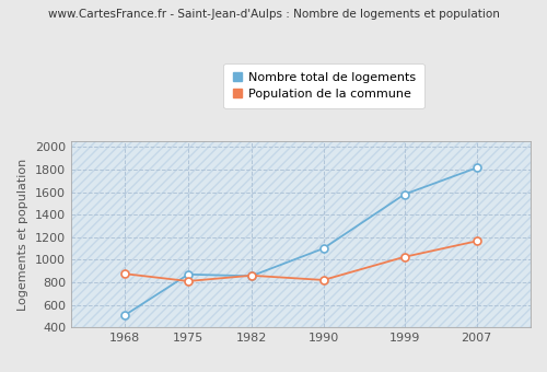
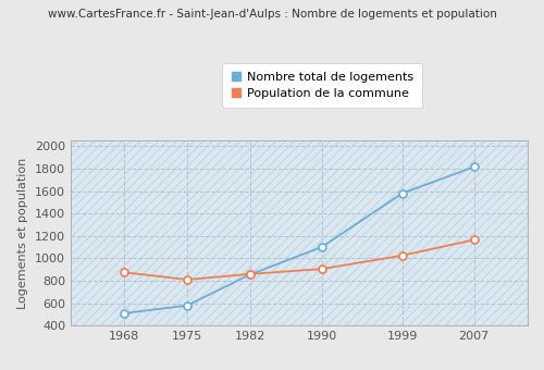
Nombre total de logements/1975: 870 -> 580
Population de la commune/1990: 820 -> 900
